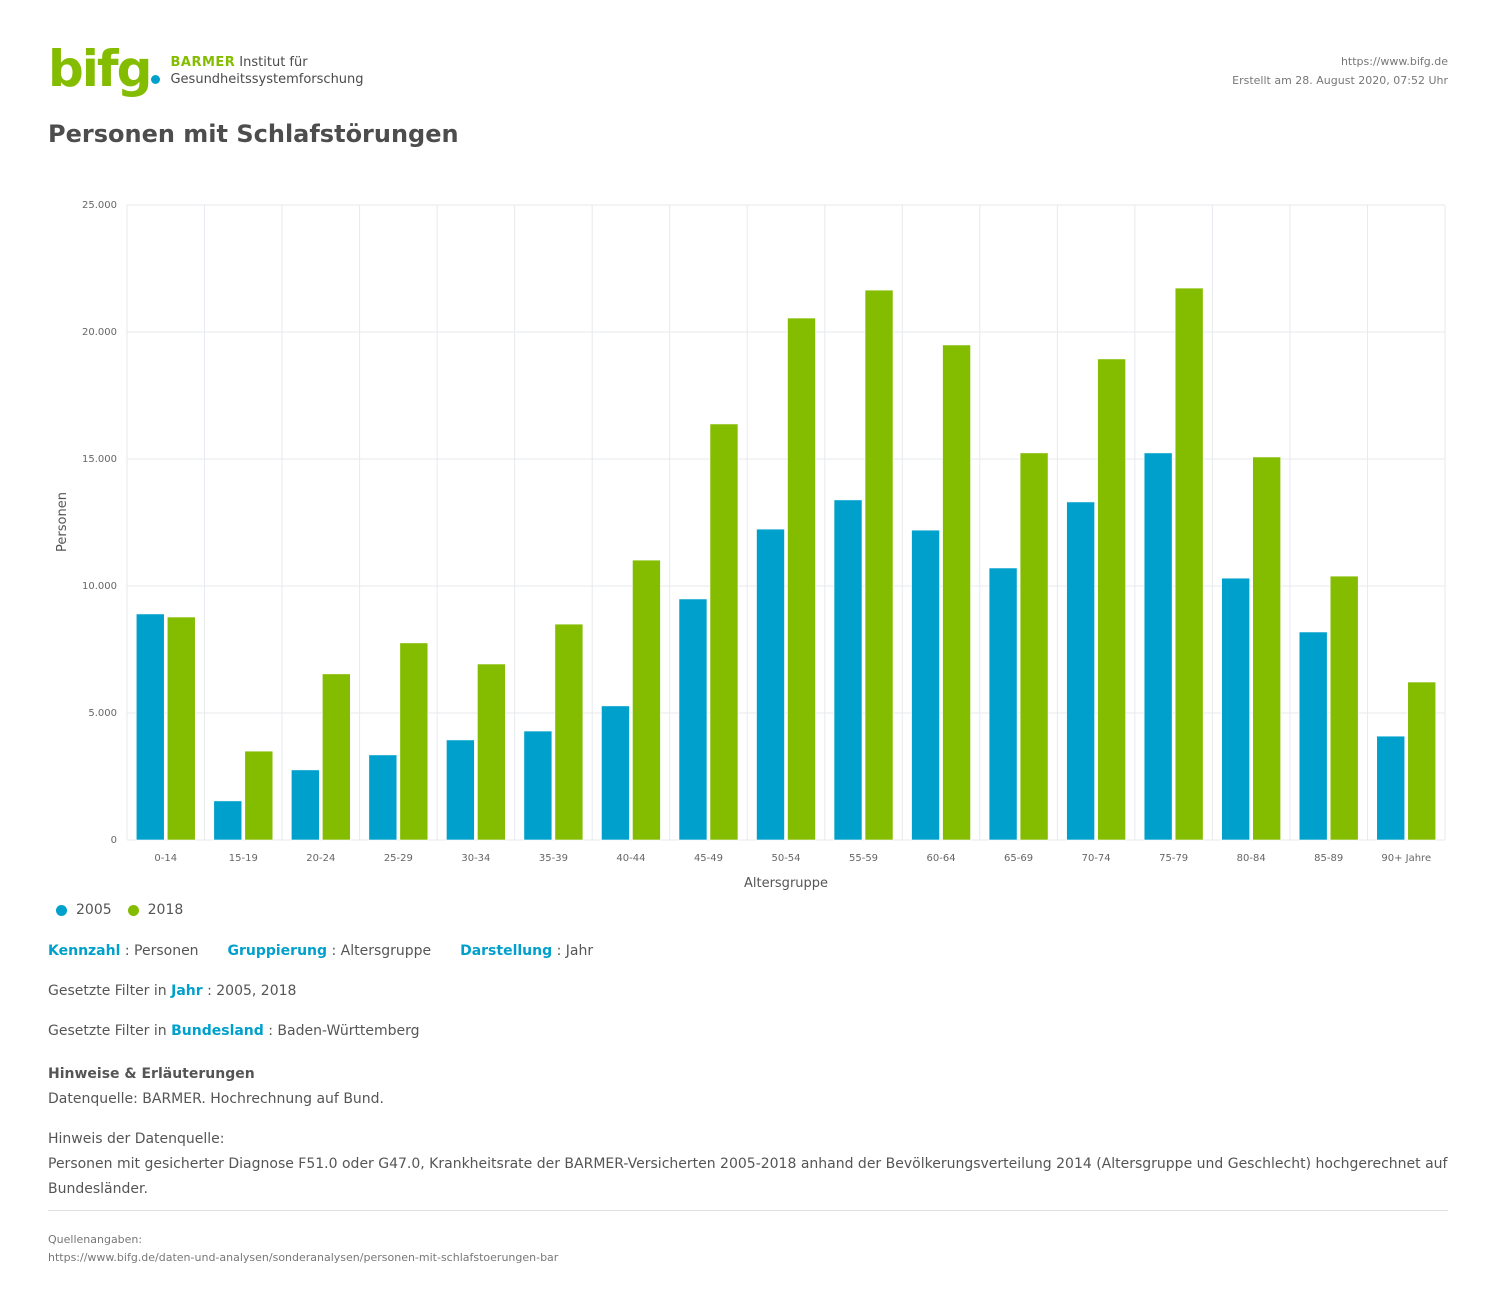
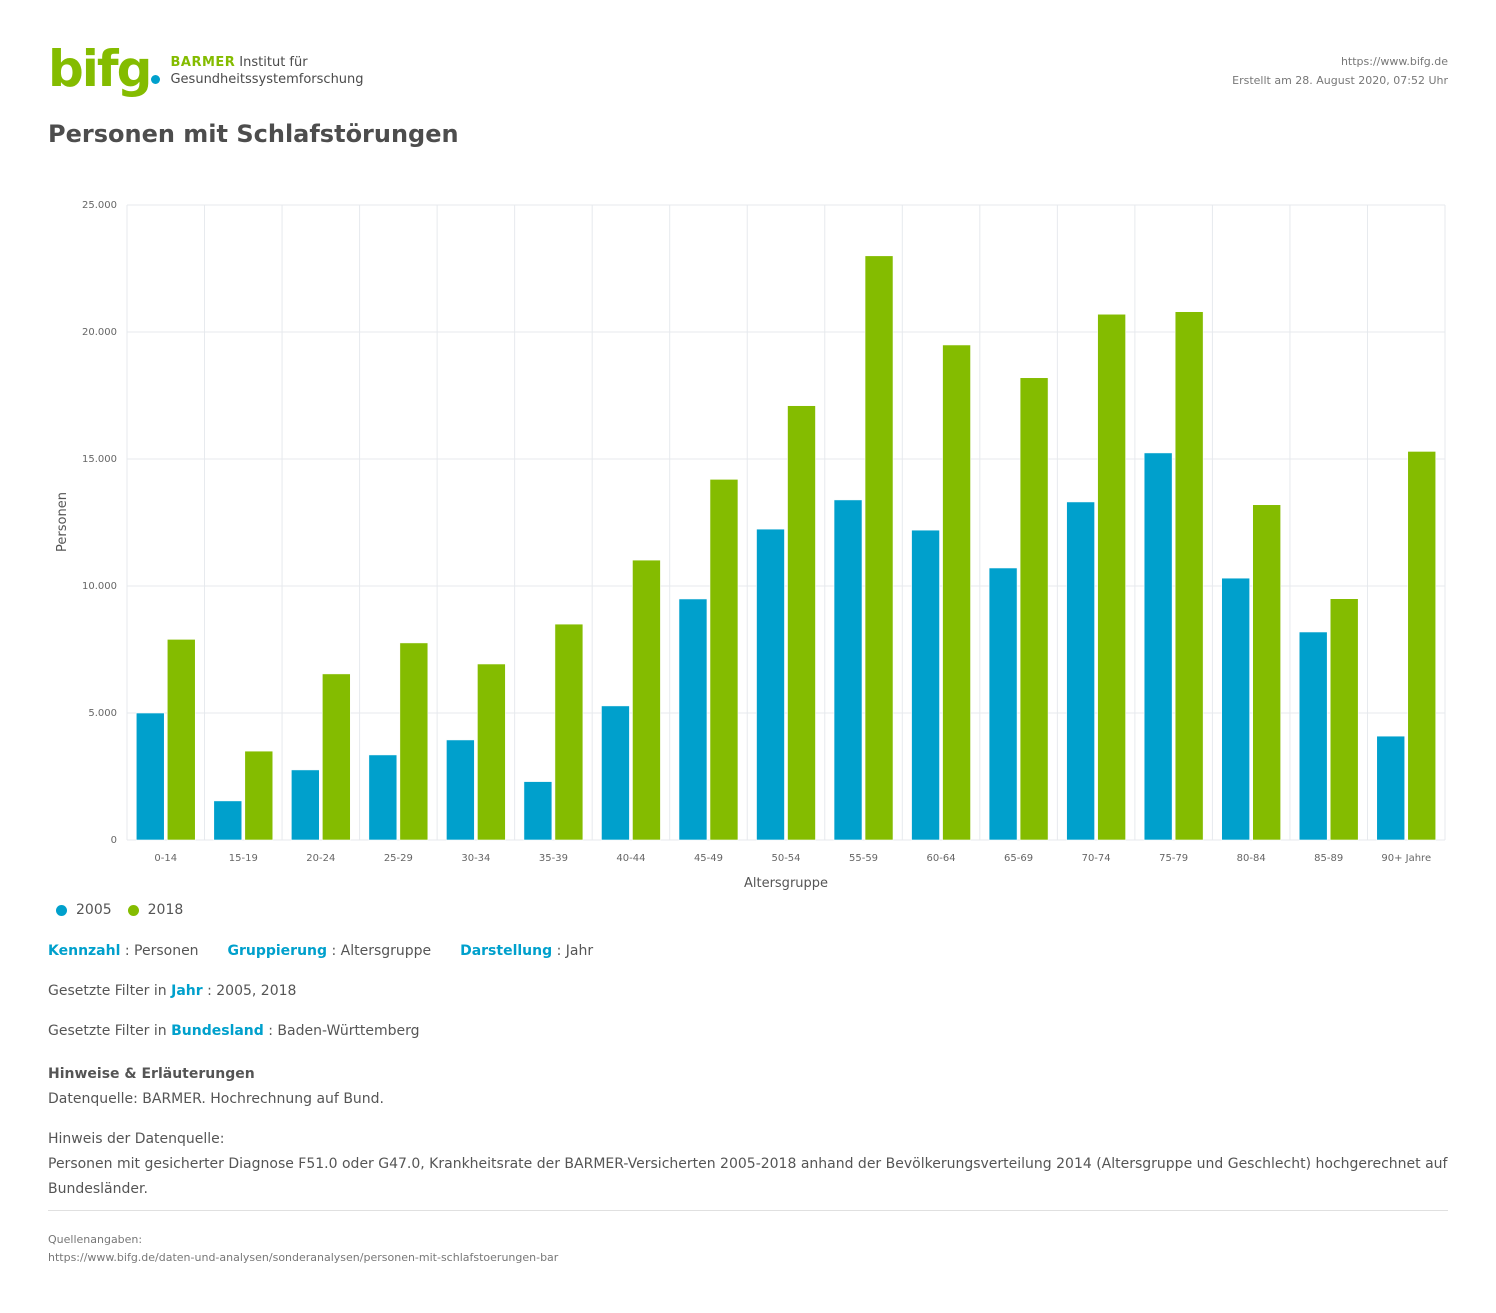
2005/0-14: 8900 -> 5000
2018/0-14: 8800 -> 7900
2005/35-39: 4300 -> 2300
2018/45-49: 16400 -> 14200
2018/50-54: 20600 -> 17100
2018/55-59: 21600 -> 23000
2018/65-69: 15200 -> 18200
2018/70-74: 18900 -> 20700
2018/75-79: 21700 -> 20800
2018/80-84: 15100 -> 13200
2018/85-89: 10400 -> 9500
2018/90+ Jahre: 6200 -> 15300
